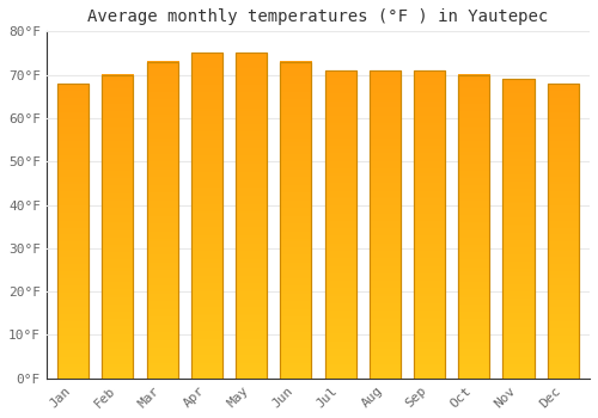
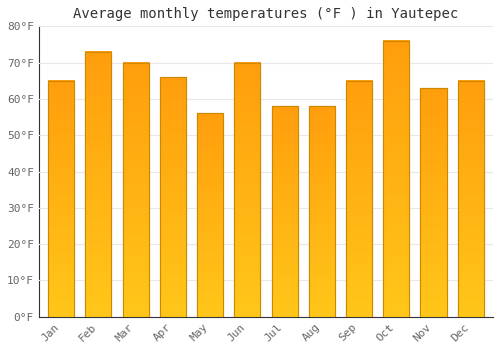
Jan: 68°F -> 65°F
Feb: 70°F -> 73°F
Mar: 73°F -> 70°F
Apr: 75°F -> 66°F
May: 75°F -> 56°F
Jun: 73°F -> 70°F
Jul: 71°F -> 58°F
Aug: 71°F -> 58°F
Sep: 71°F -> 65°F
Oct: 70°F -> 76°F
Nov: 69°F -> 63°F
Dec: 68°F -> 65°F
